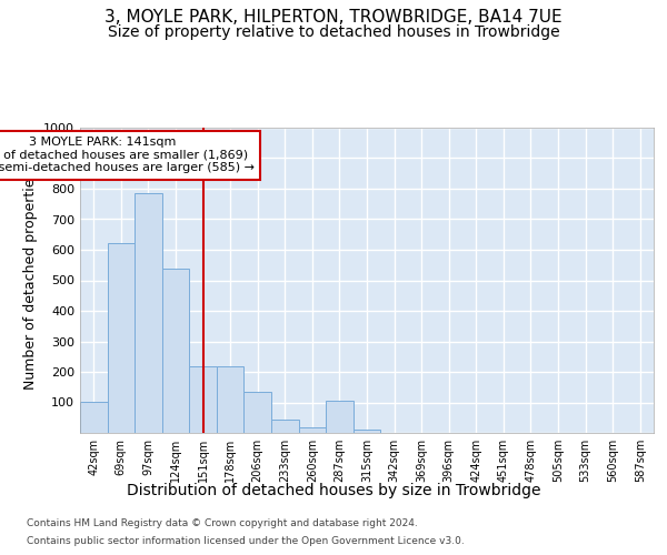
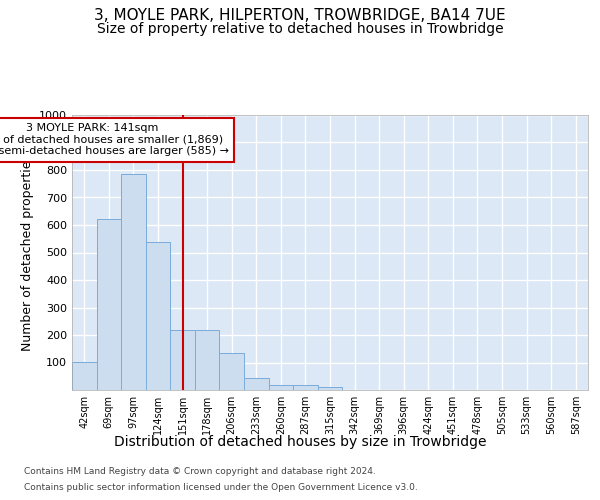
287sqm: 105 -> 17
